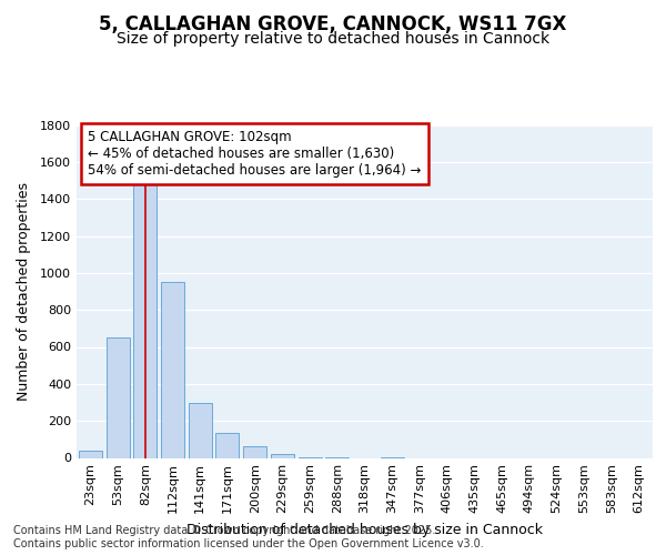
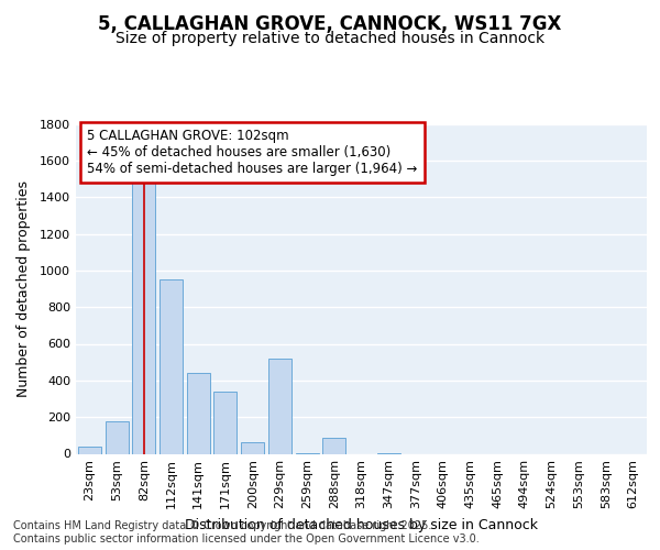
53sqm: 650 -> 180
141sqm: 300 -> 440
171sqm: 140 -> 340
229sqm: 20 -> 520
288sqm: 0 -> 90
